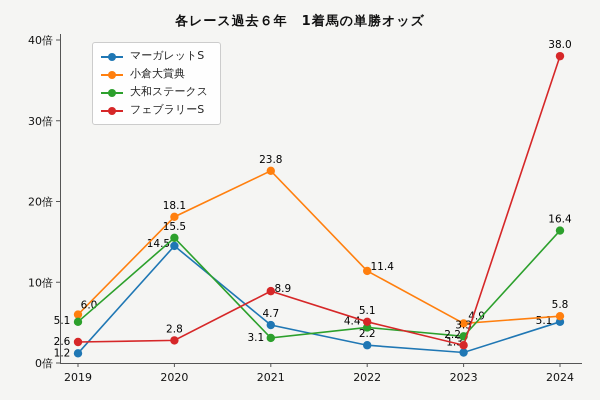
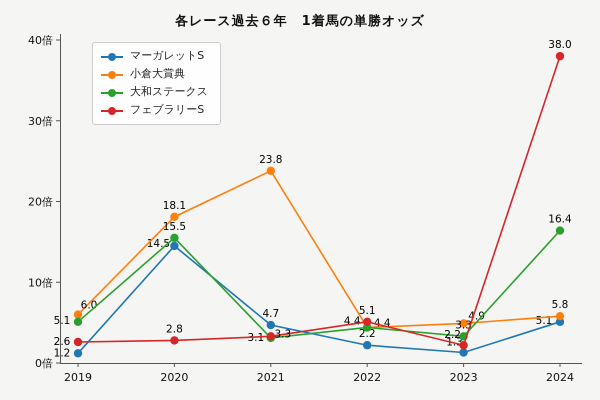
フェブラリーS/2021: 8.9 -> 3.3
小倉大賞典/2022: 11.4 -> 4.4
